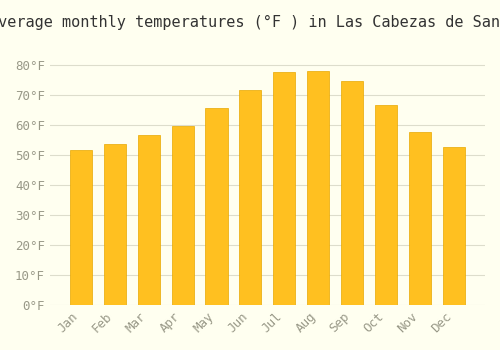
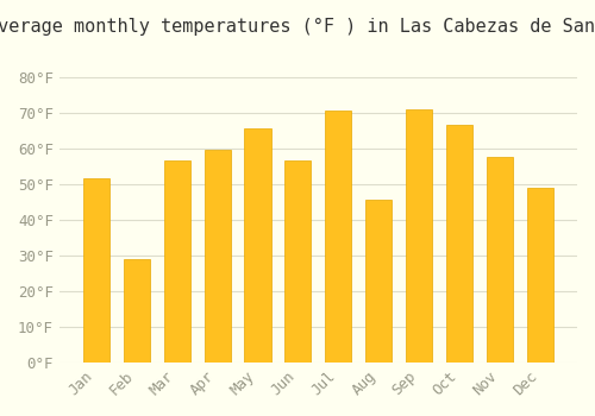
Feb: 53.5°F -> 29.0°F
Jun: 71.5°F -> 56.5°F
Jul: 77.5°F -> 70.5°F
Aug: 78.0°F -> 45.5°F
Sep: 74.5°F -> 71.0°F
Dec: 52.5°F -> 49.0°F
